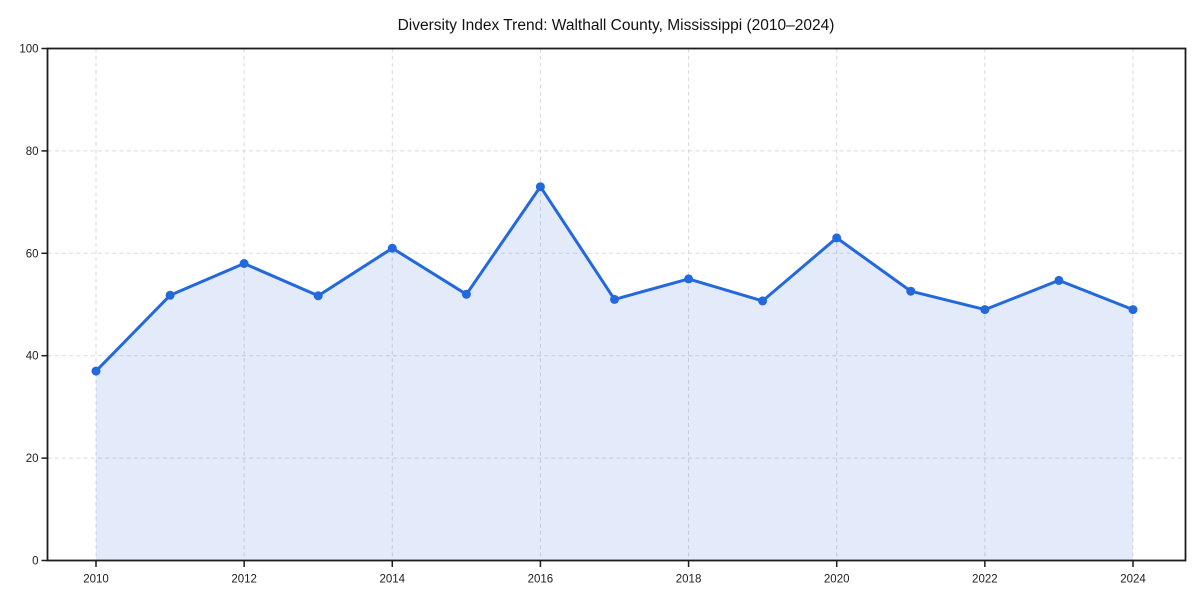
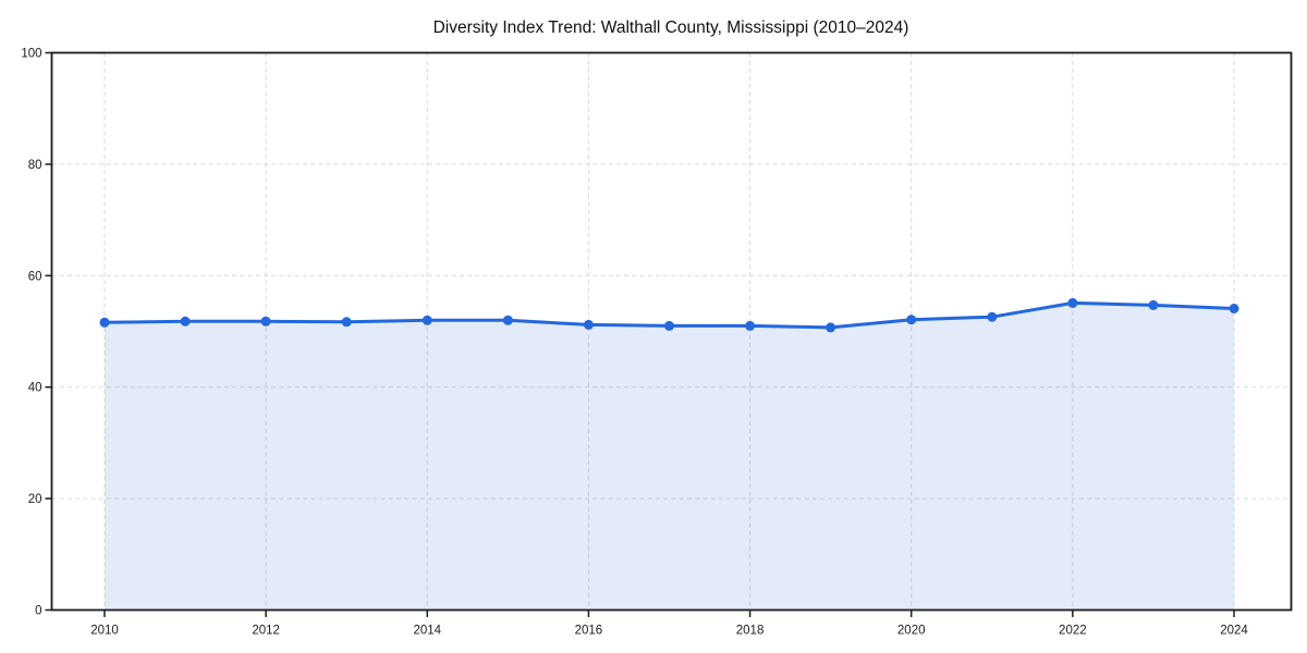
2010: 37 -> 52
2012: 58 -> 52
2014: 61 -> 52
2016: 73 -> 51
2018: 55 -> 51
2020: 63 -> 52
2022: 49 -> 55
2024: 49 -> 54
